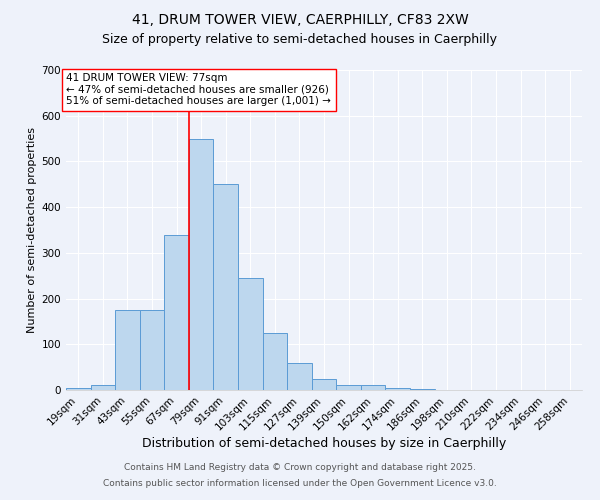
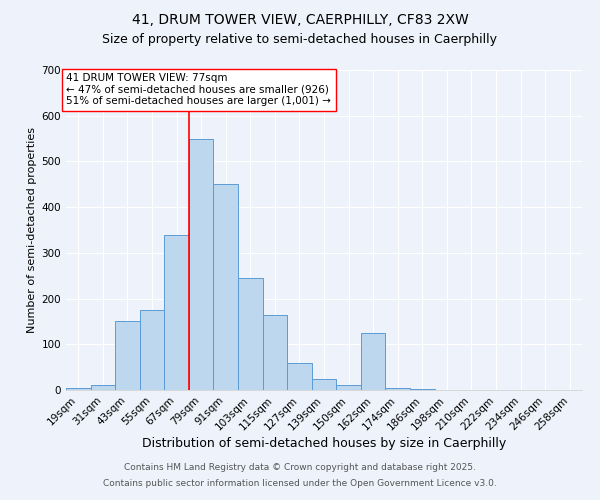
43sqm: 175 -> 150
115sqm: 125 -> 165
162sqm: 10 -> 125
